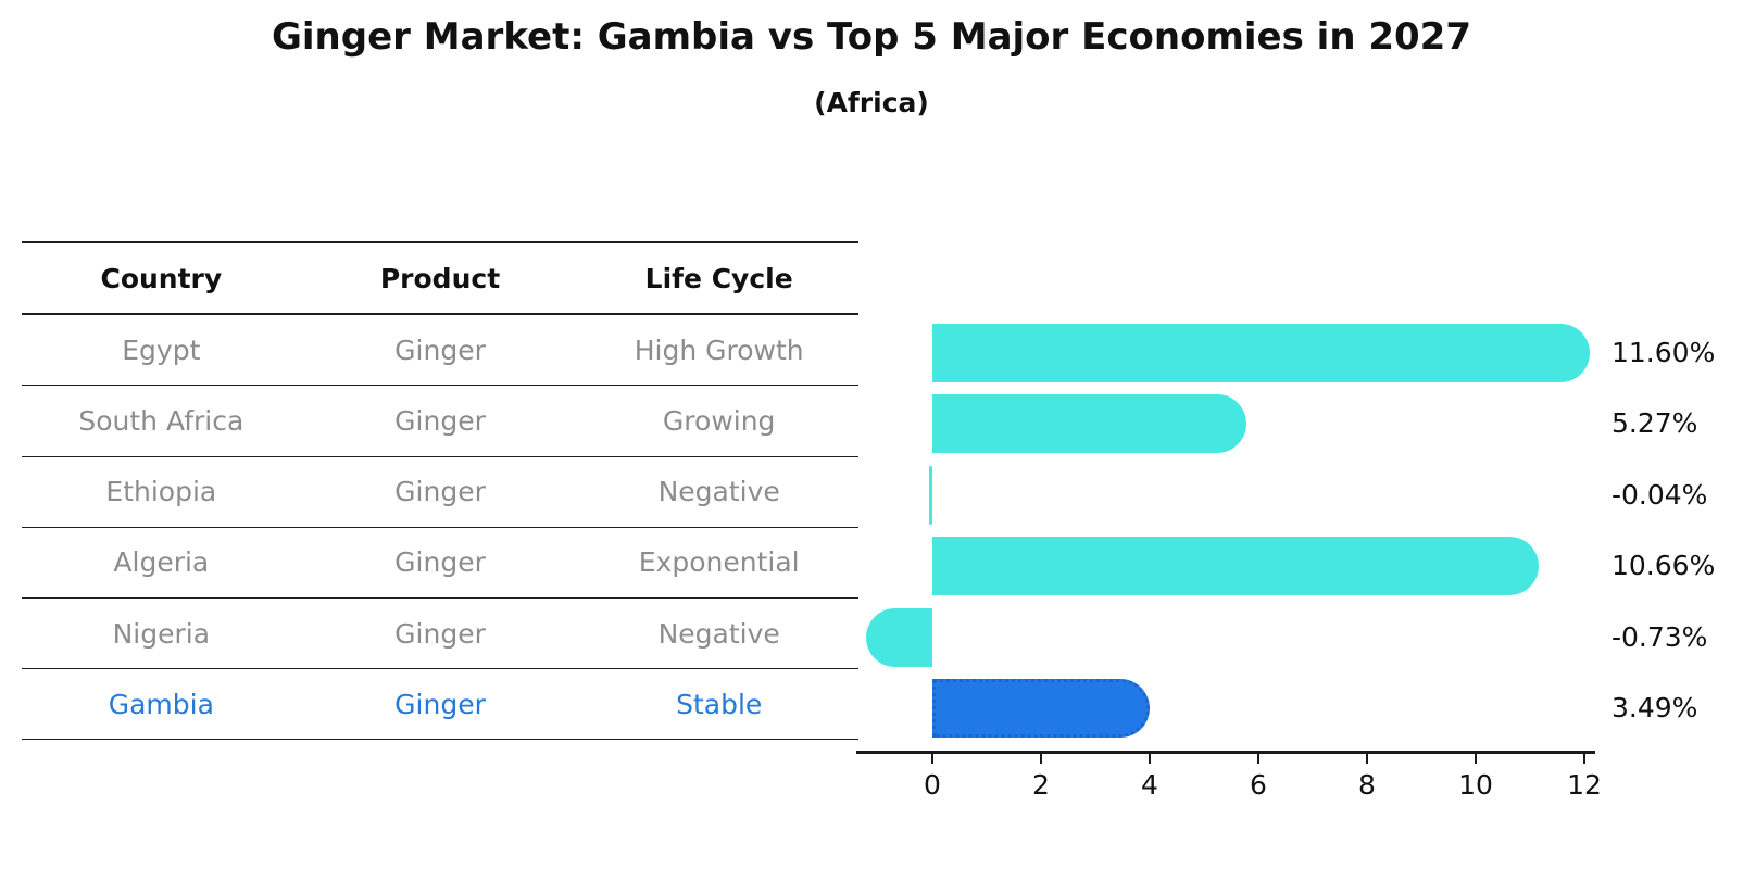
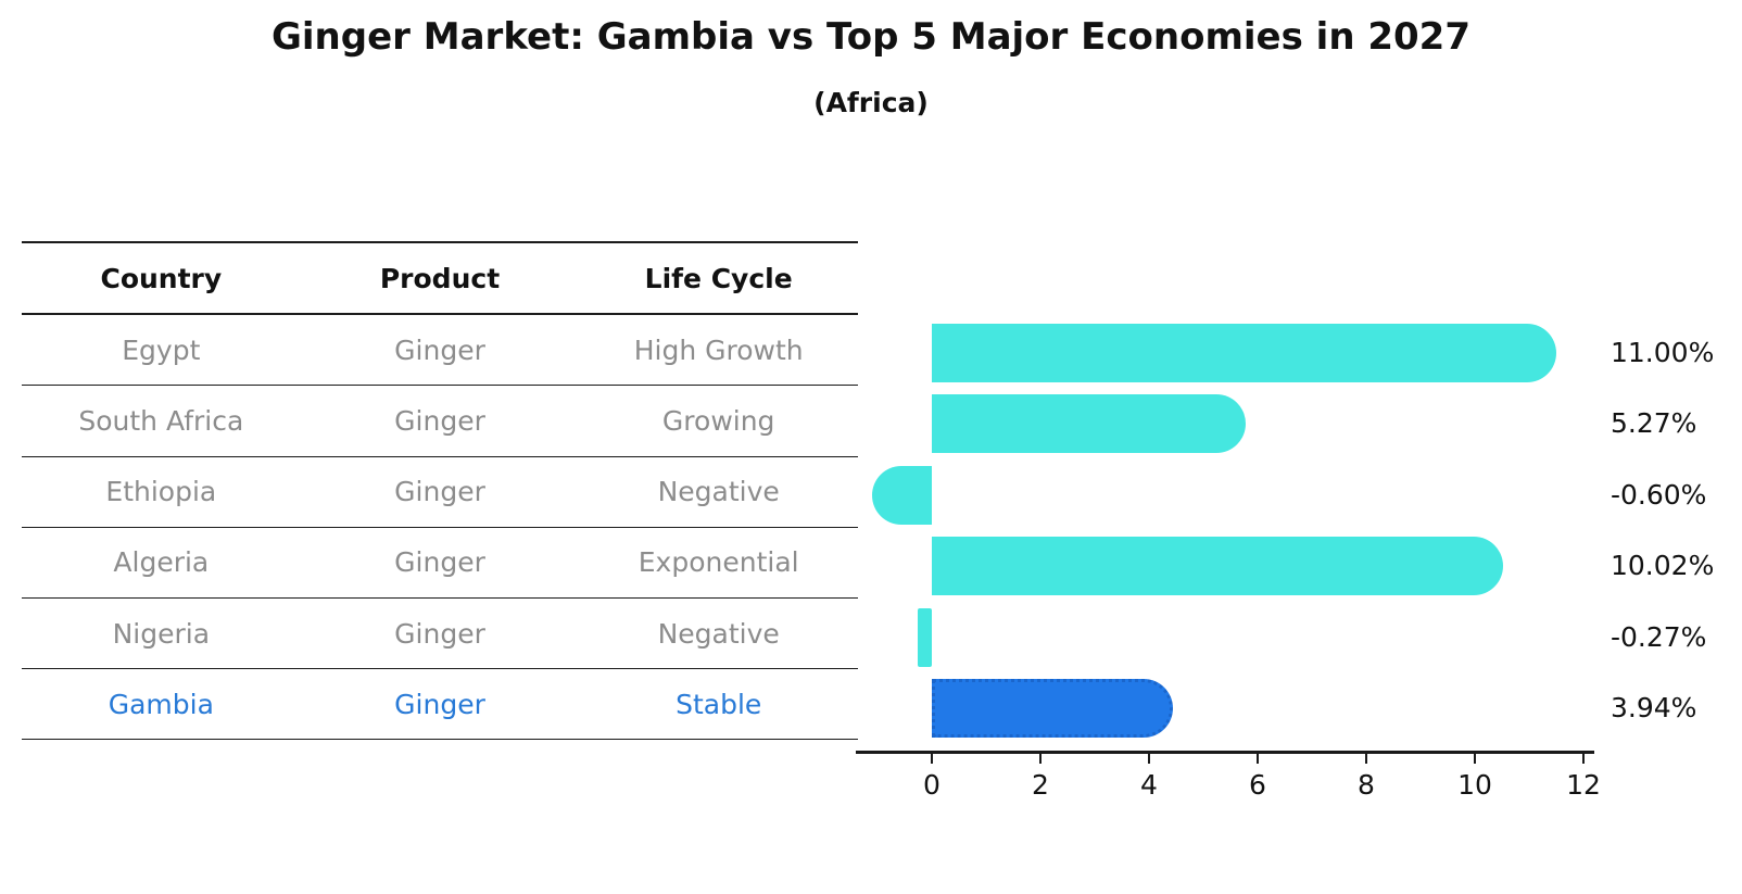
Egypt: 11.60% -> 11.00%
Ethiopia: -0.04% -> -0.60%
Algeria: 10.66% -> 10.02%
Nigeria: -0.73% -> -0.27%
Gambia: 3.49% -> 3.94%
